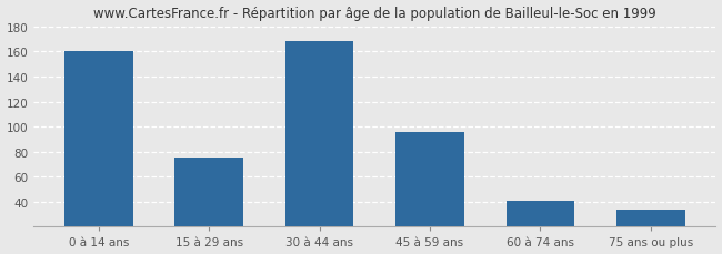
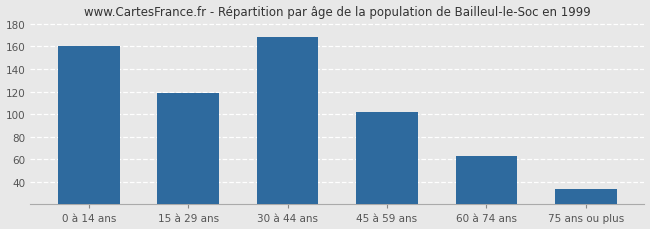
15 à 29 ans: 75 -> 119
45 à 59 ans: 96 -> 102
60 à 74 ans: 41 -> 63
